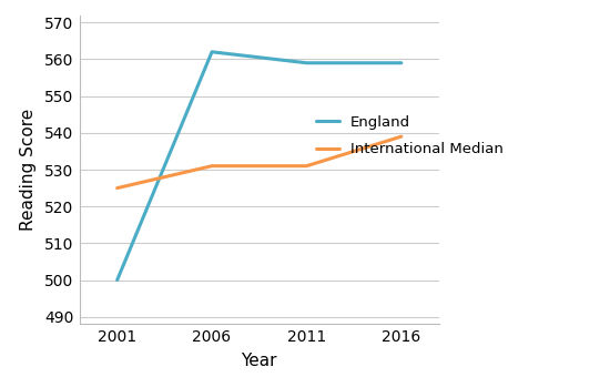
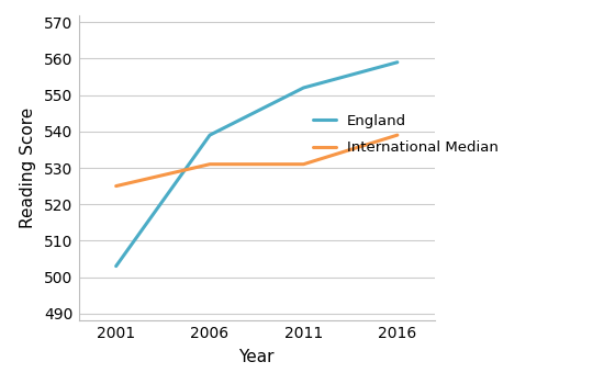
England/2001: 500 -> 503
England/2006: 562 -> 539
England/2011: 559 -> 552
